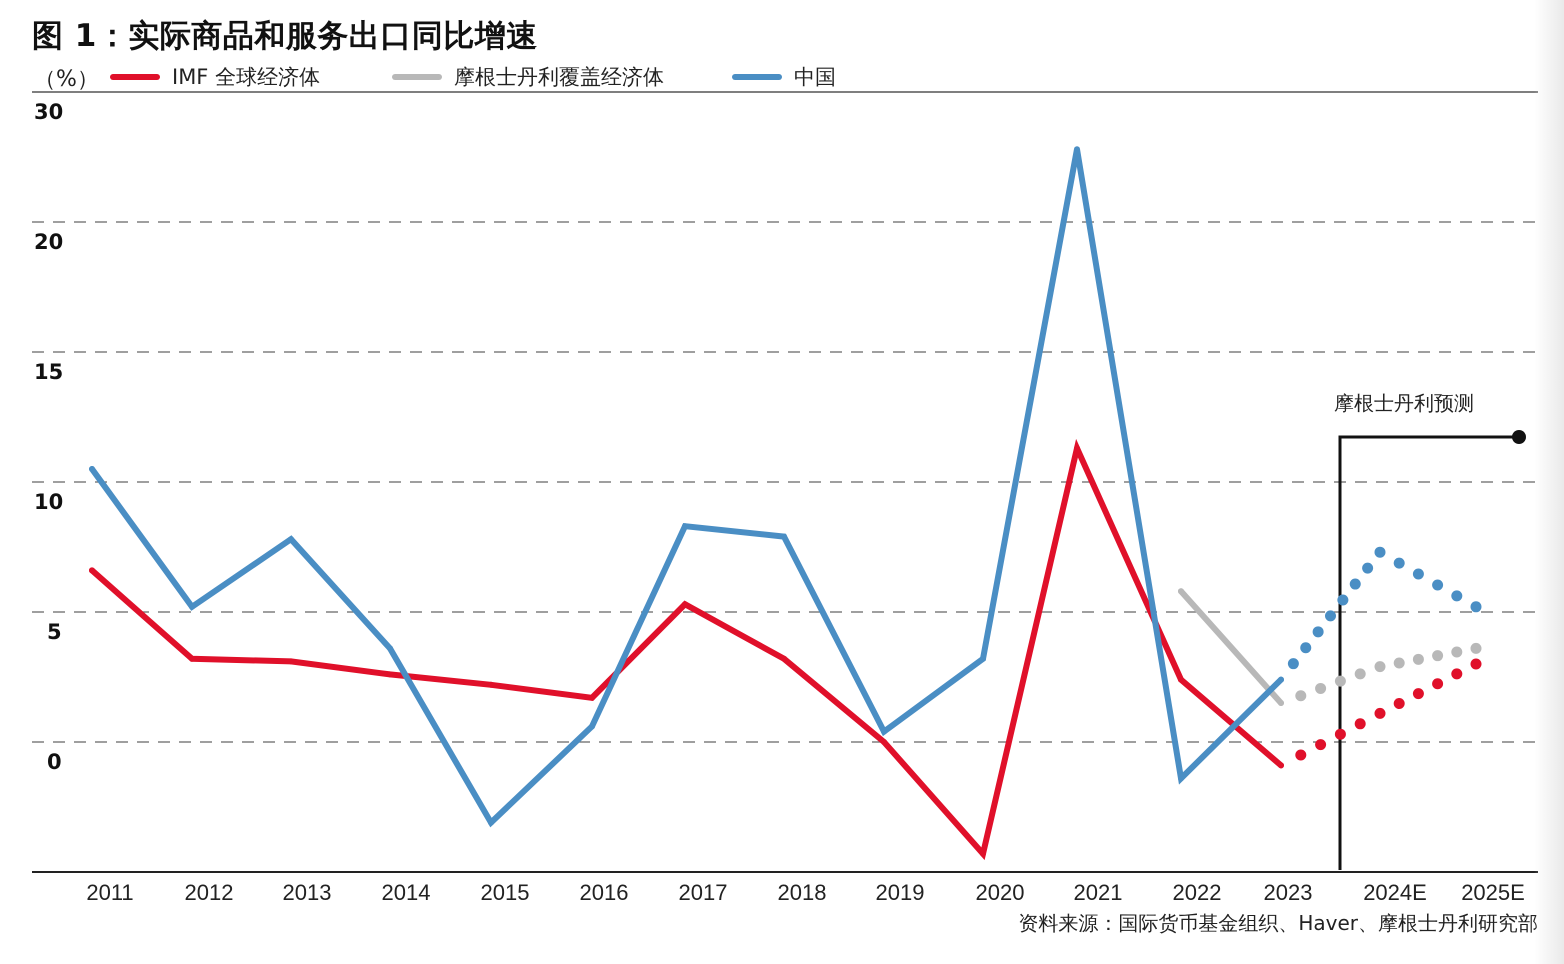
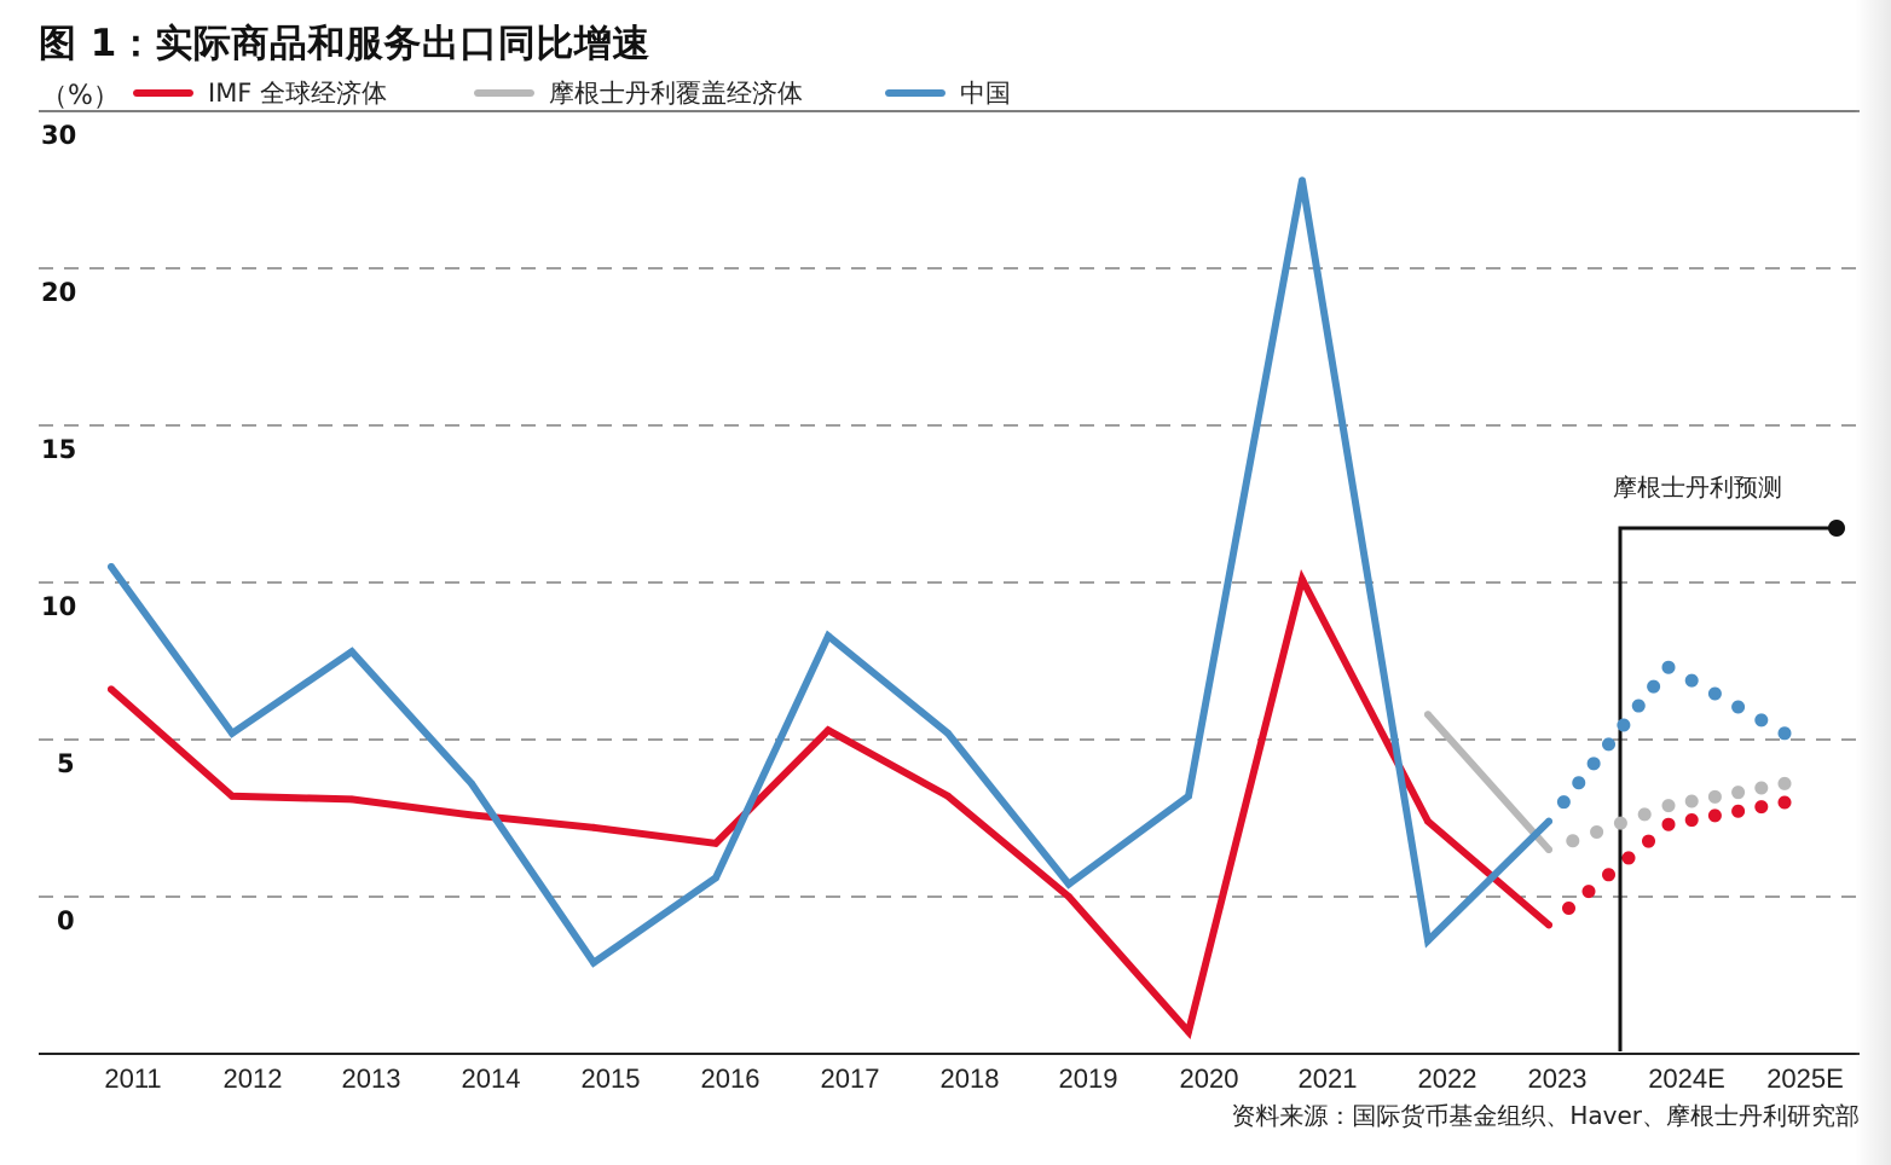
中国/2015: -3.1 -> -2.1
中国/2018: 7.9 -> 5.2
IMF 全球经济体/2021: 11.3 -> 10.1
IMF 全球经济体/2024E: 1.1 -> 2.3
